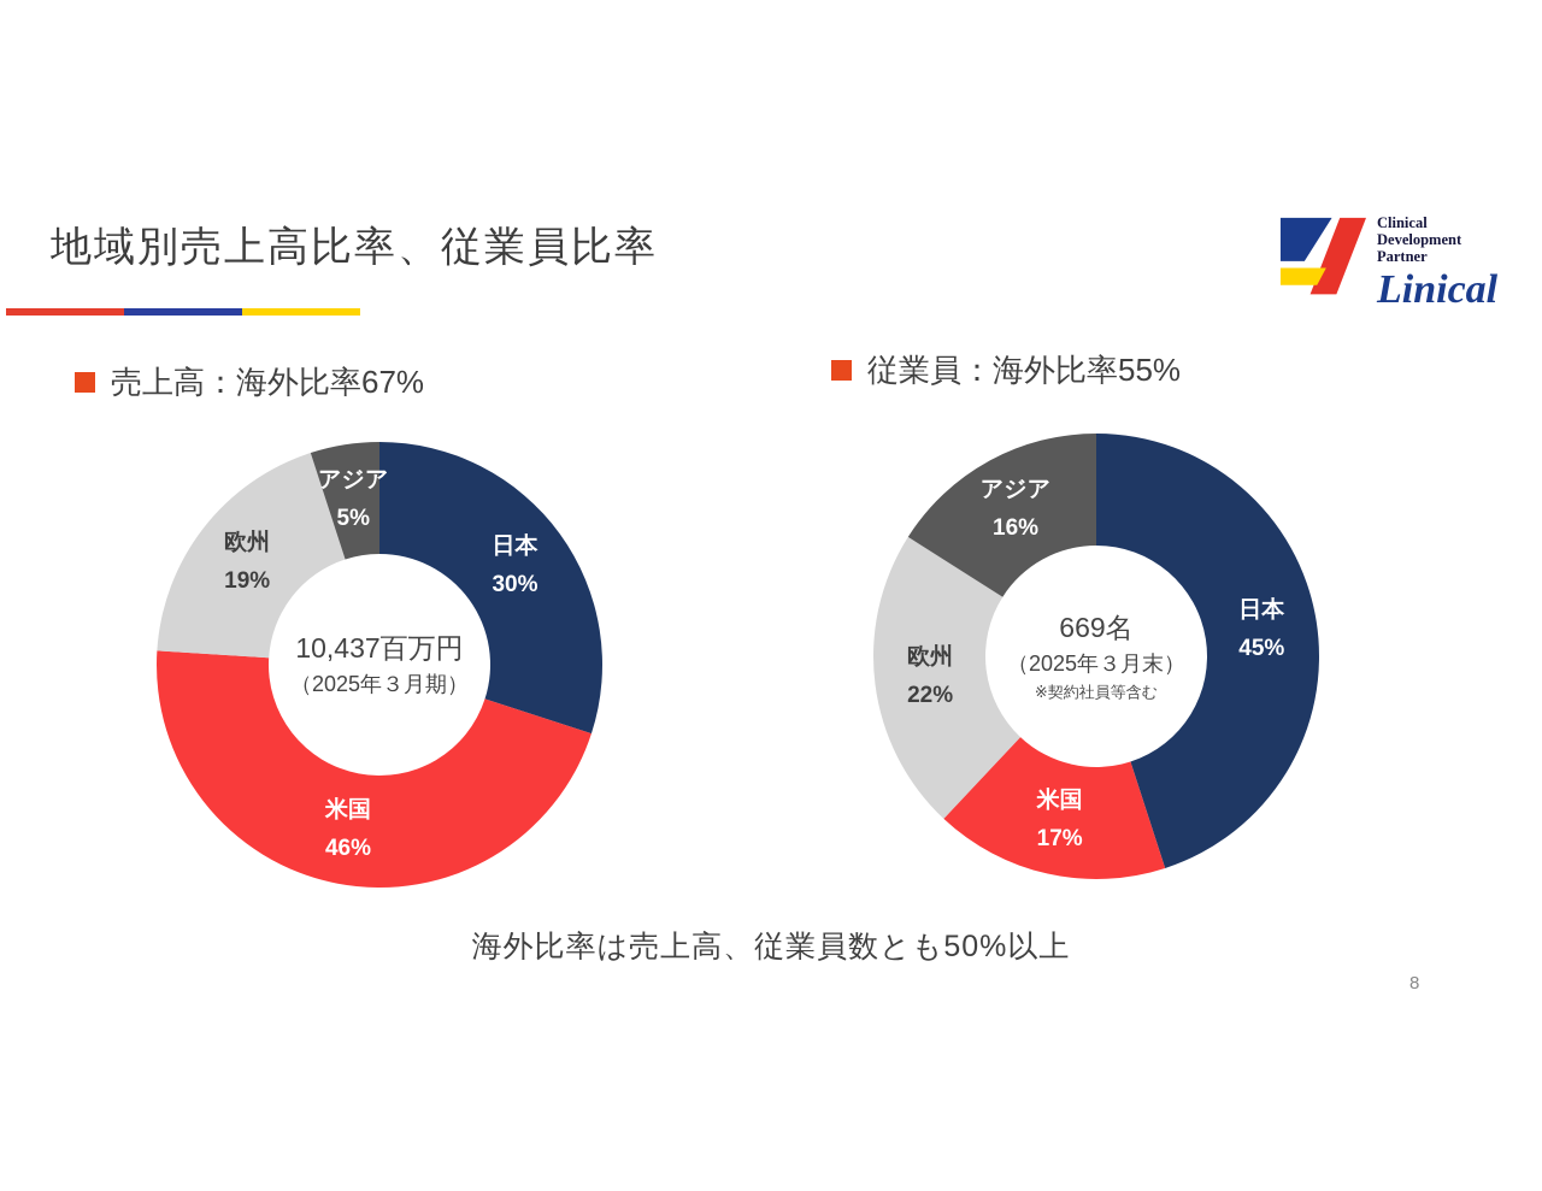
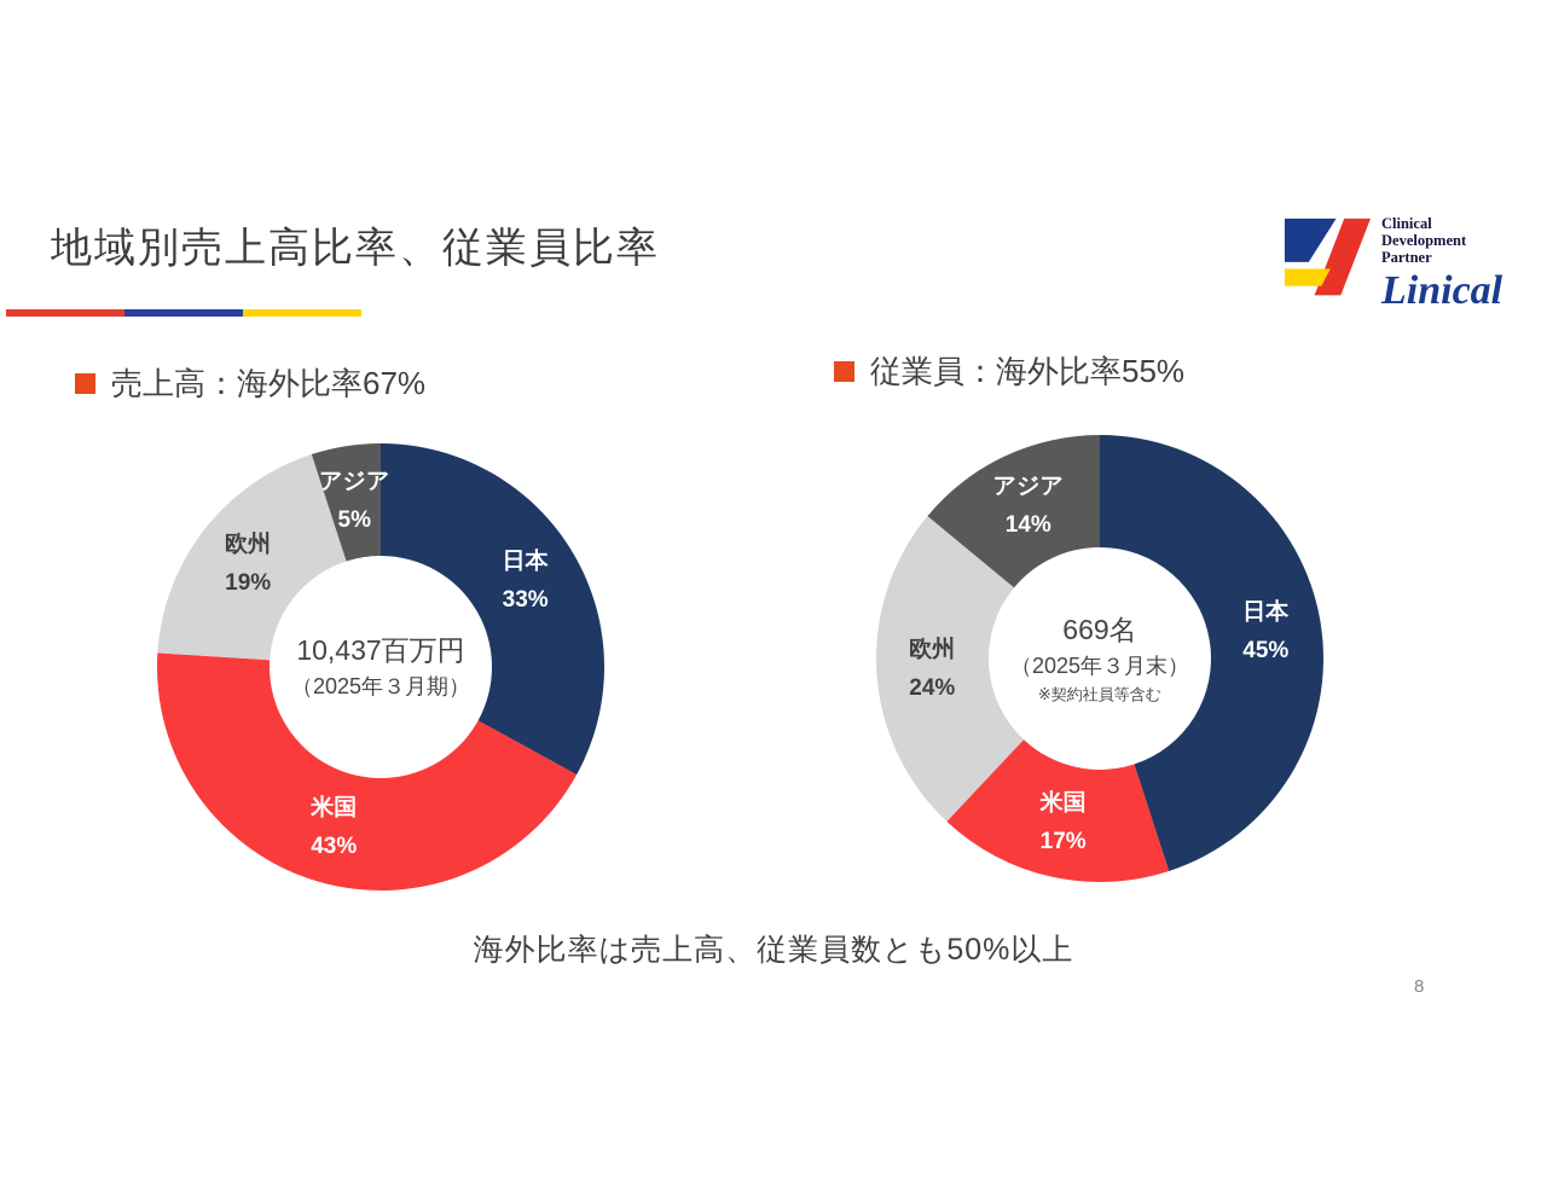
売上高：海外比率67%/日本: 30% -> 33%
売上高：海外比率67%/米国: 46% -> 43%
従業員：海外比率55%/欧州: 22% -> 24%
従業員：海外比率55%/アジア: 16% -> 14%
